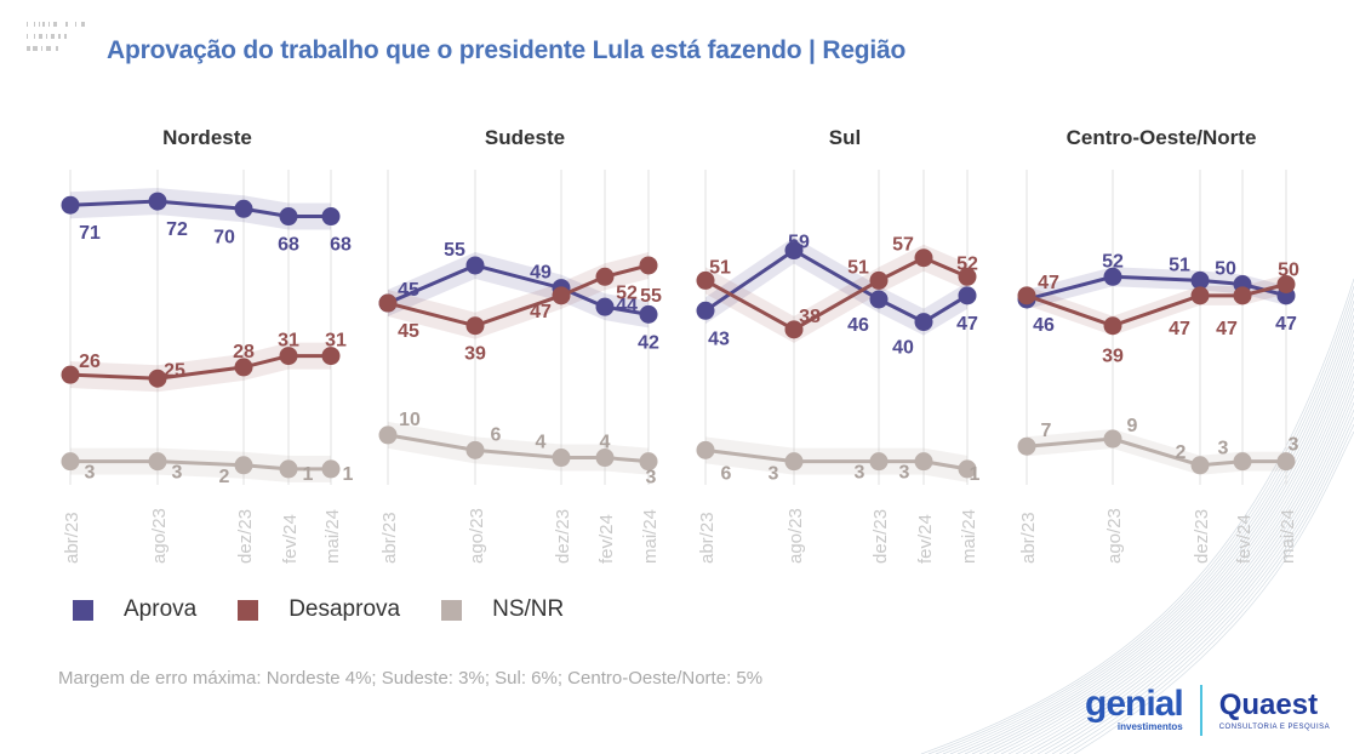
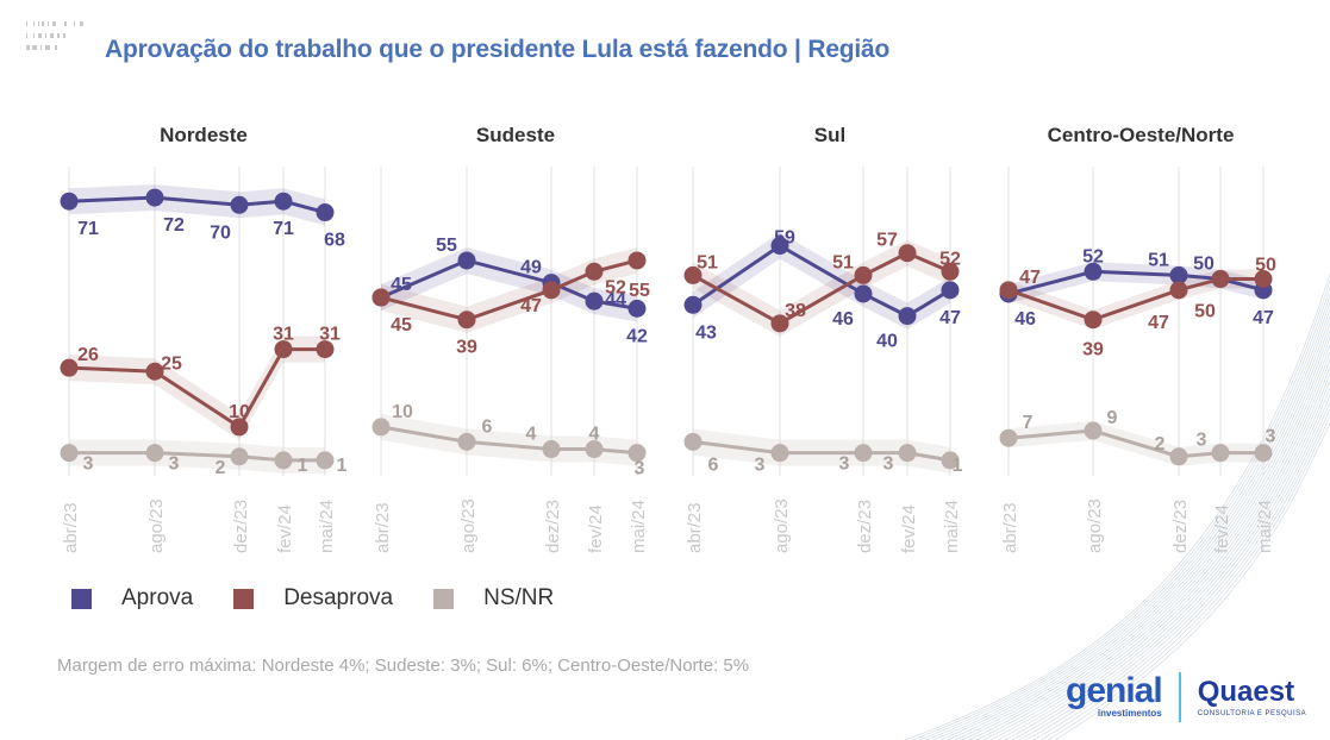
Nordeste/Desaprova/dez/23: 28 -> 10
Nordeste/Aprova/fev/24: 68 -> 71
Centro-Oeste/Norte/Desaprova/fev/24: 47 -> 50
